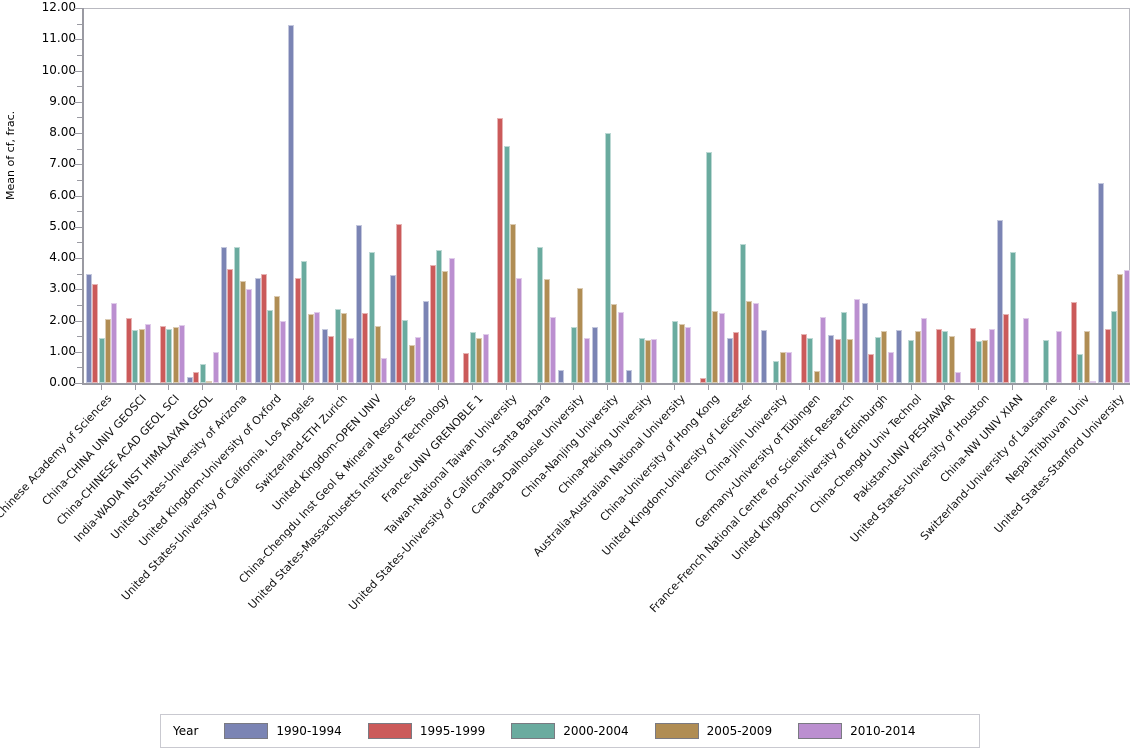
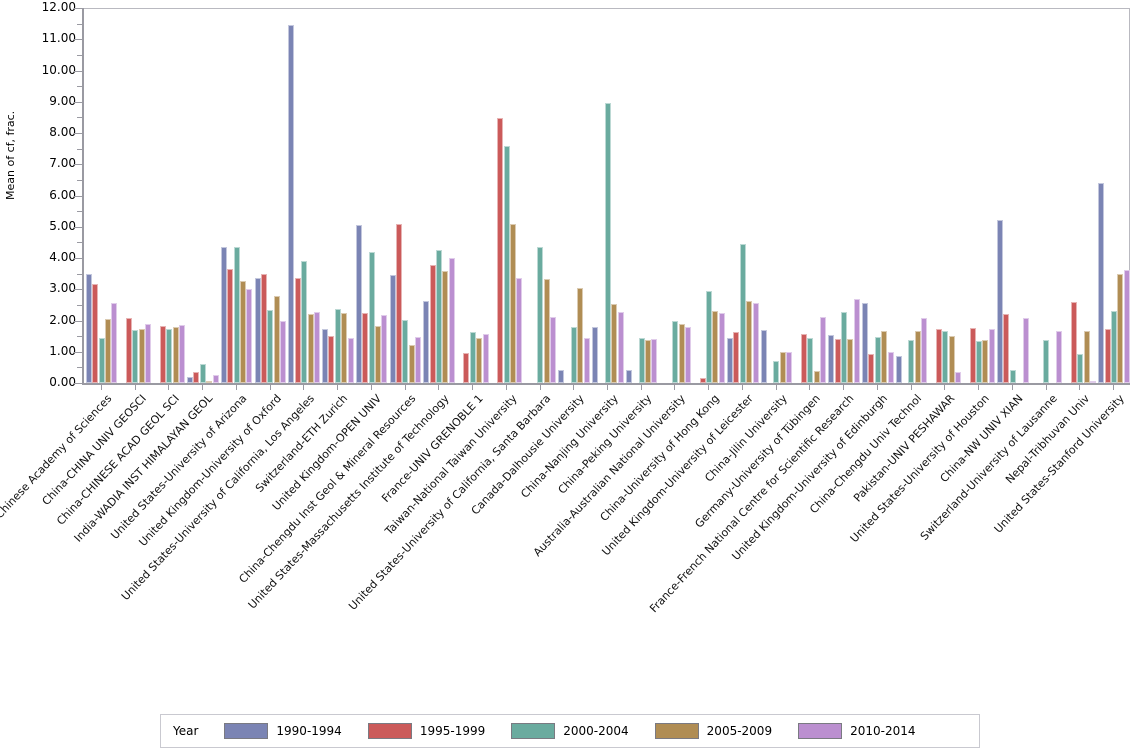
2010-2014/India-WADIA INST HIMALAYAN GEOL: 1.0 -> 0.2
2010-2014/United Kingdom-OPEN UNIV: 0.8 -> 2.2
2000-2004/China-Nanjing University: 8.0 -> 8.9
2000-2004/China-University of Hong Kong: 7.4 -> 3.0
1990-1994/China-Chengdu Univ Technol: 1.7 -> 0.8
2000-2004/China-NW UNIV XIAN: 4.2 -> 0.4
